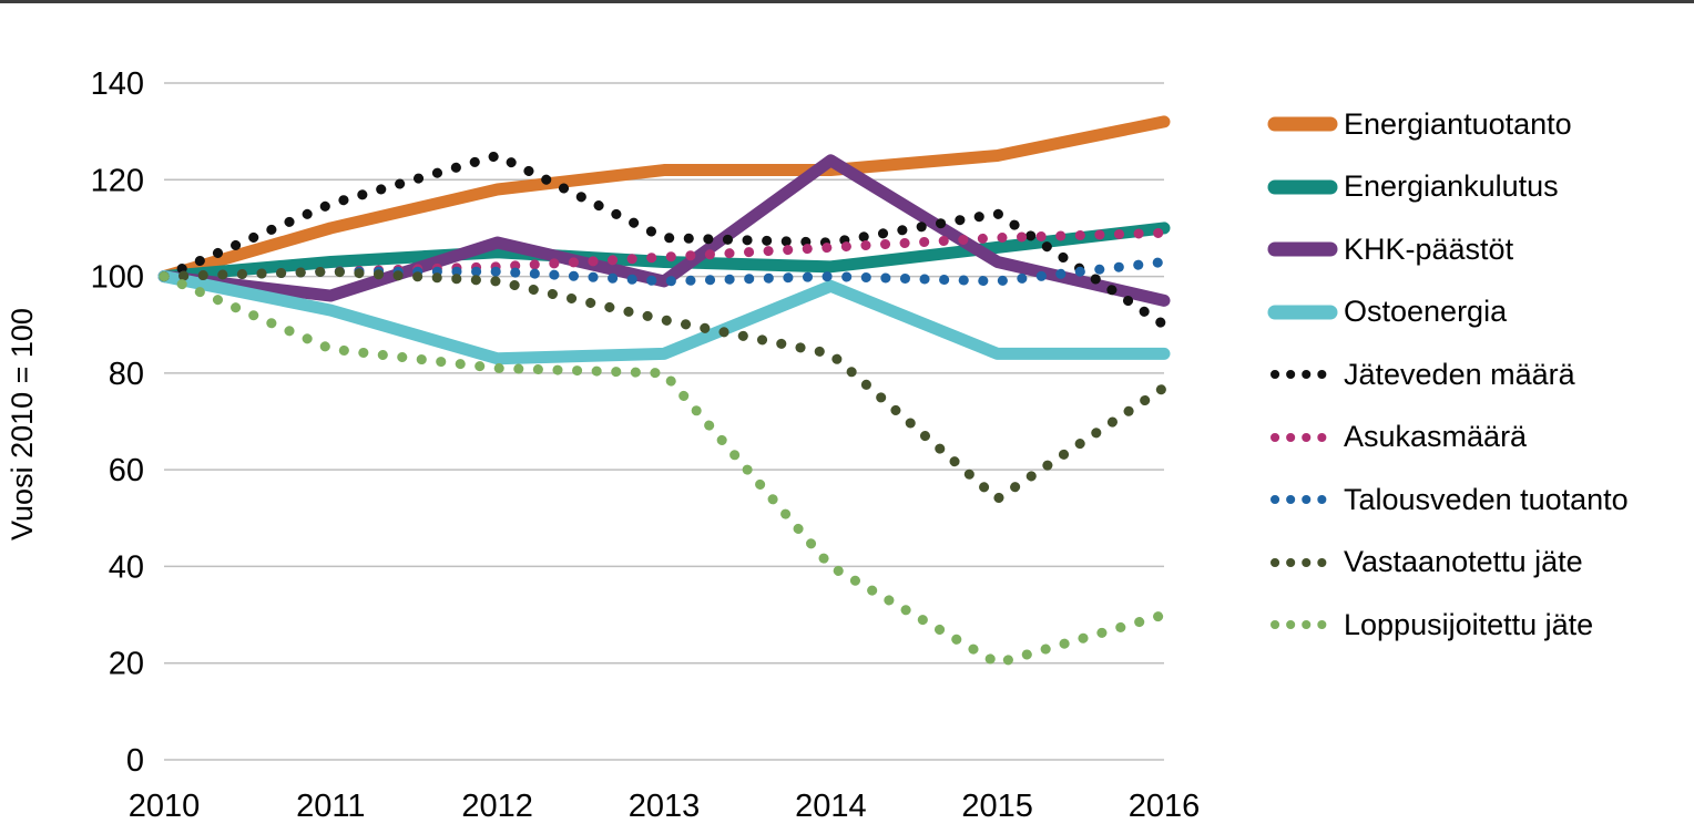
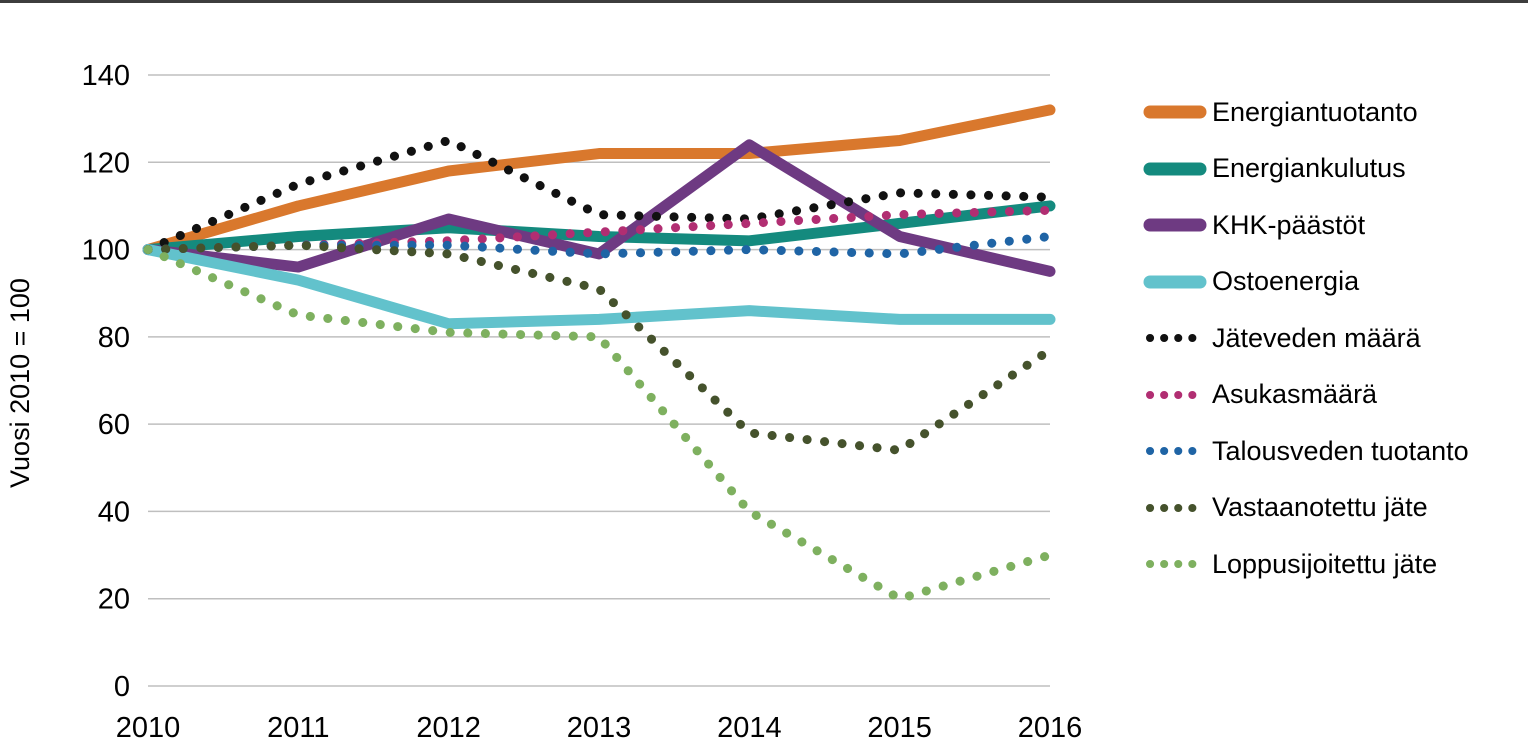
Ostoenergia/2014: 98 -> 86
Vastaanotettu jäte/2014: 84 -> 58
Jäteveden määrä/2016: 90 -> 112
